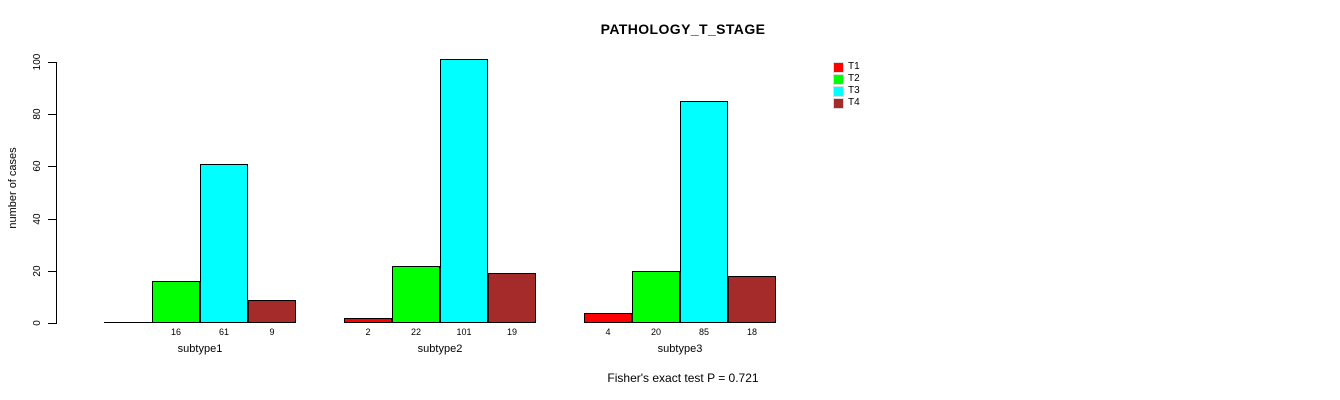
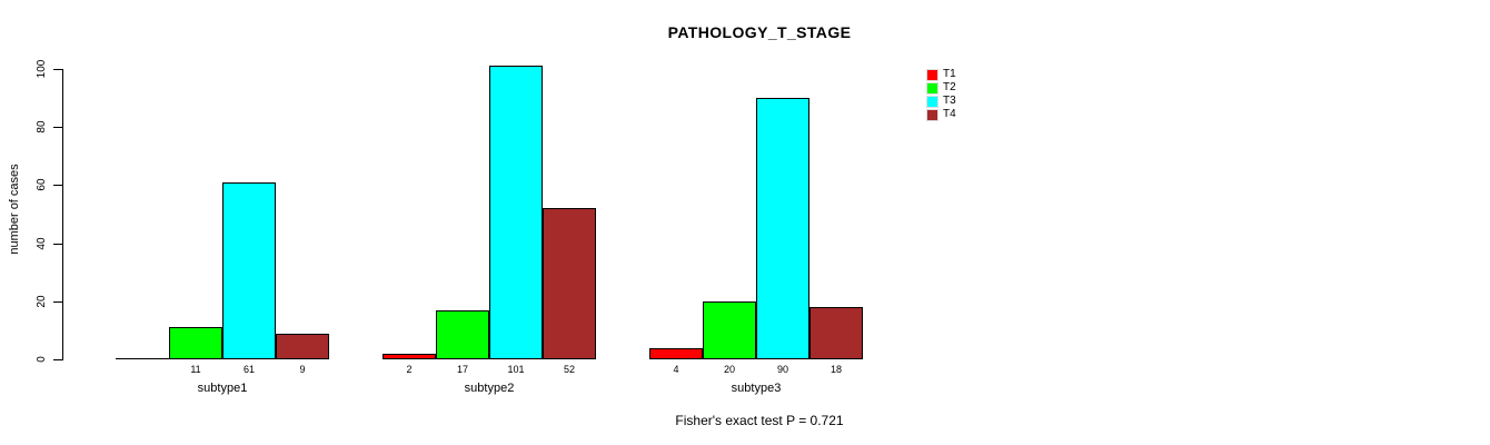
T2/subtype1: 16 -> 11
T2/subtype2: 22 -> 17
T4/subtype2: 19 -> 52
T3/subtype3: 85 -> 90
